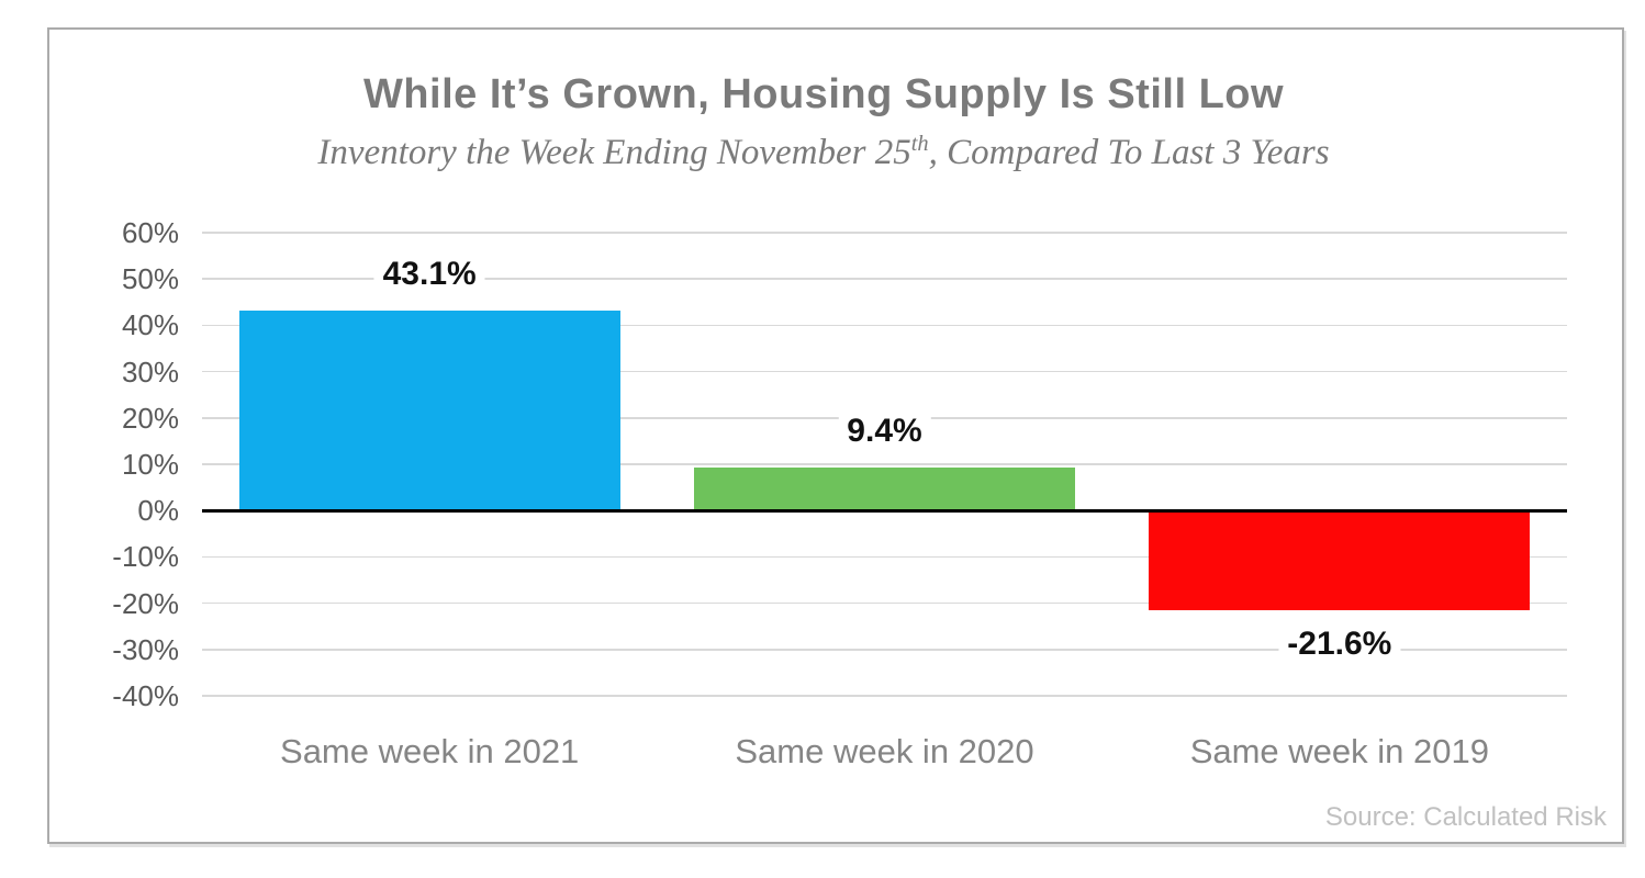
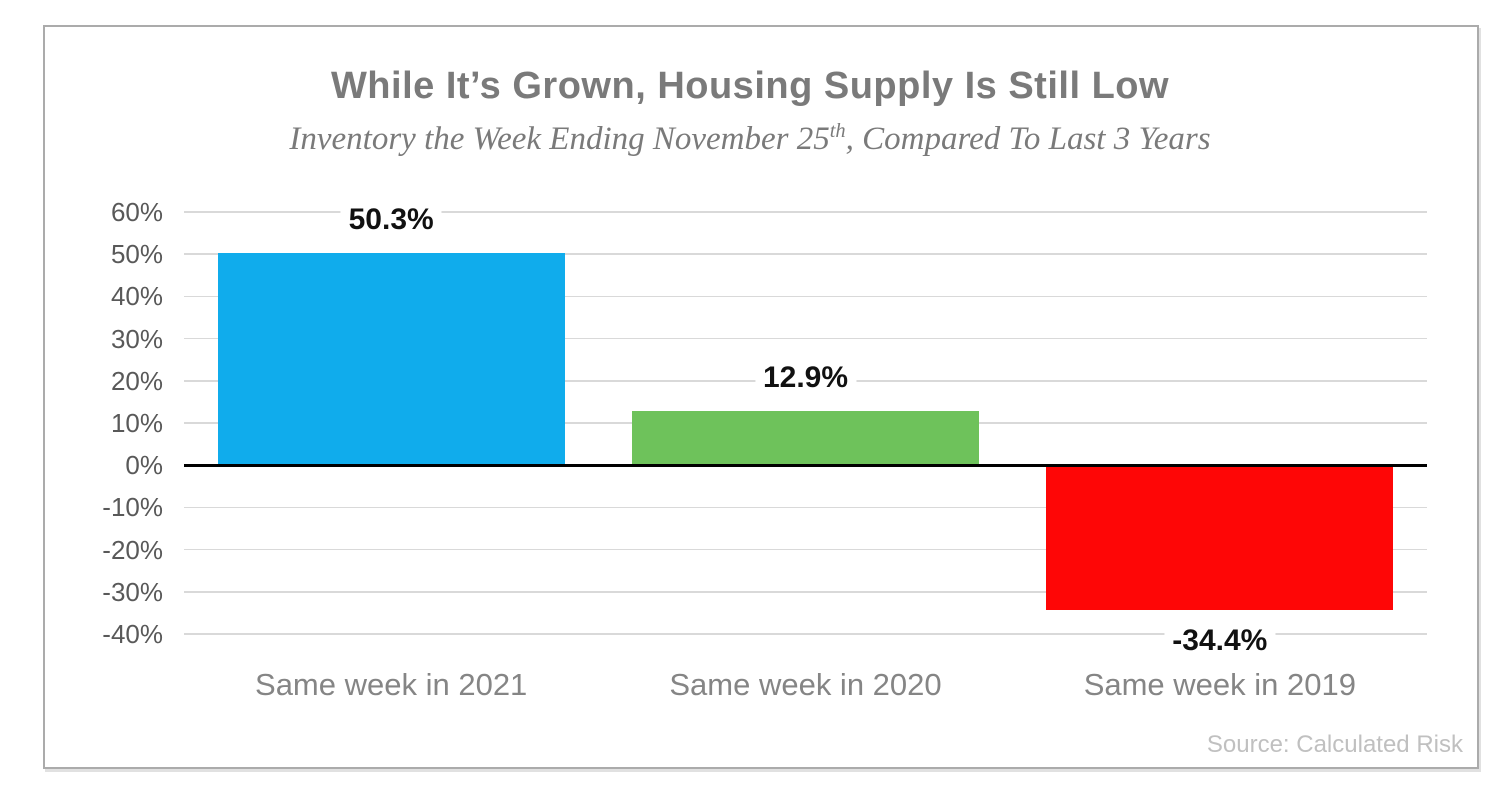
Same week in 2021: 43.1% -> 50.3%
Same week in 2020: 9.4% -> 12.9%
Same week in 2019: -21.6% -> -34.4%
